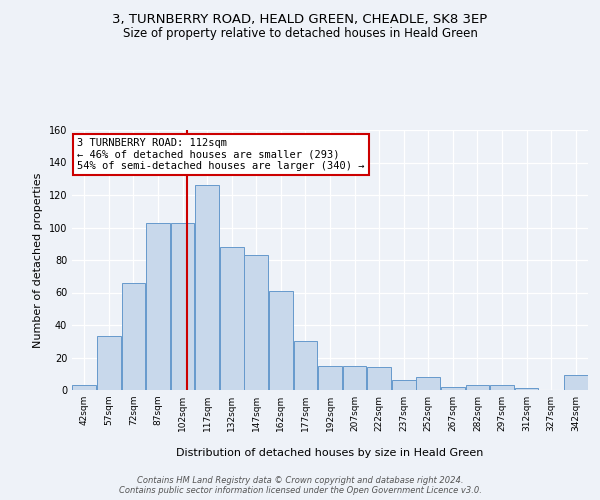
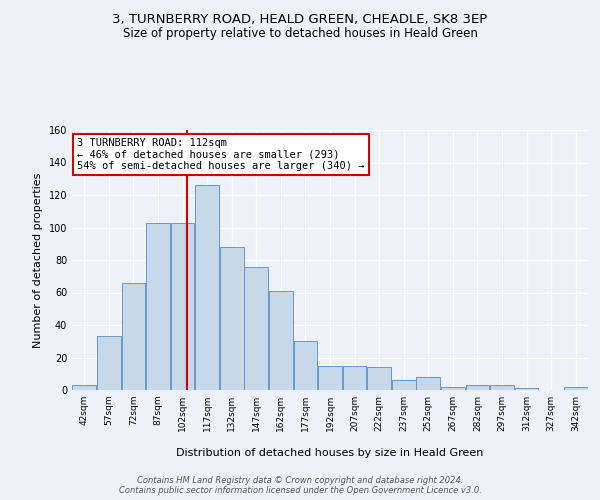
147sqm: 83 -> 76
342sqm: 9 -> 2
